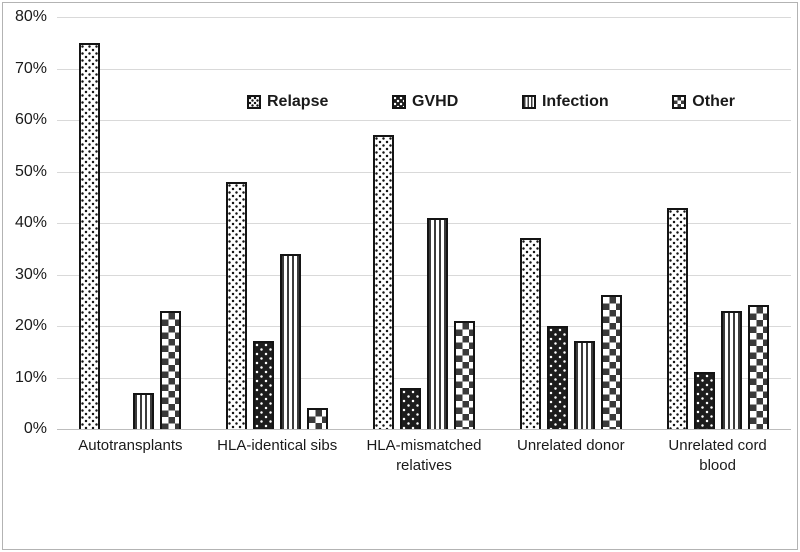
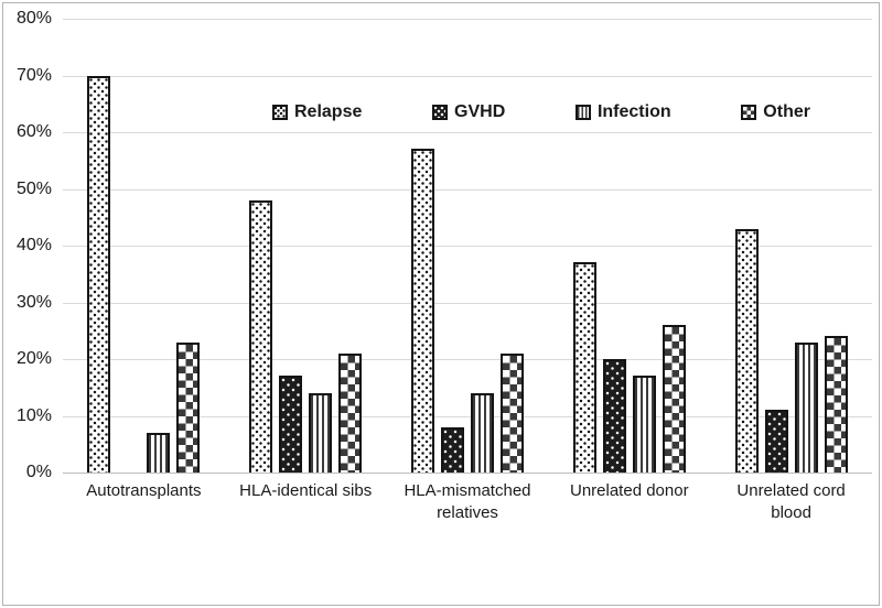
Relapse/Autotransplants: 75% -> 70%
Infection/HLA-identical sibs: 34% -> 14%
Other/HLA-identical sibs: 4% -> 21%
Infection/HLA-mismatched relatives: 41% -> 14%
